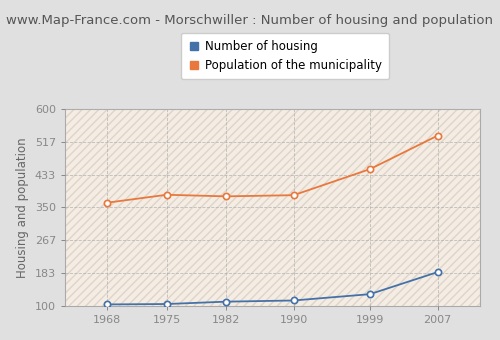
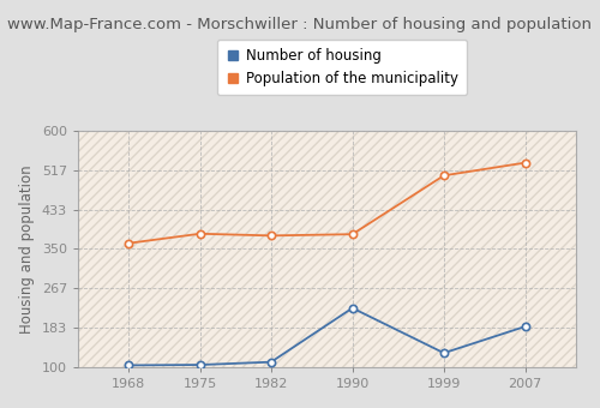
Number of housing/1990: 114 -> 225
Population of the municipality/1999: 447 -> 505
